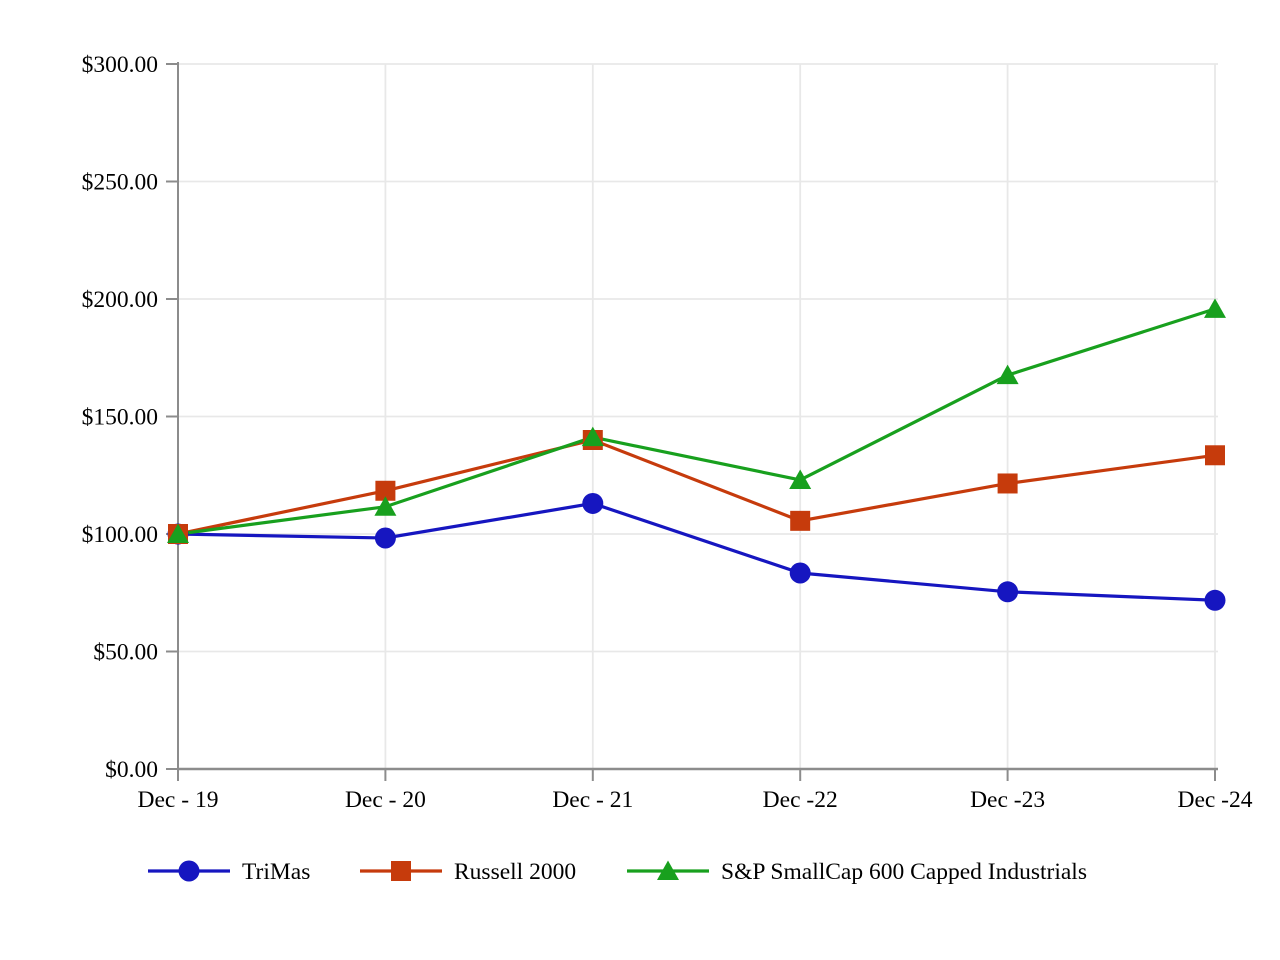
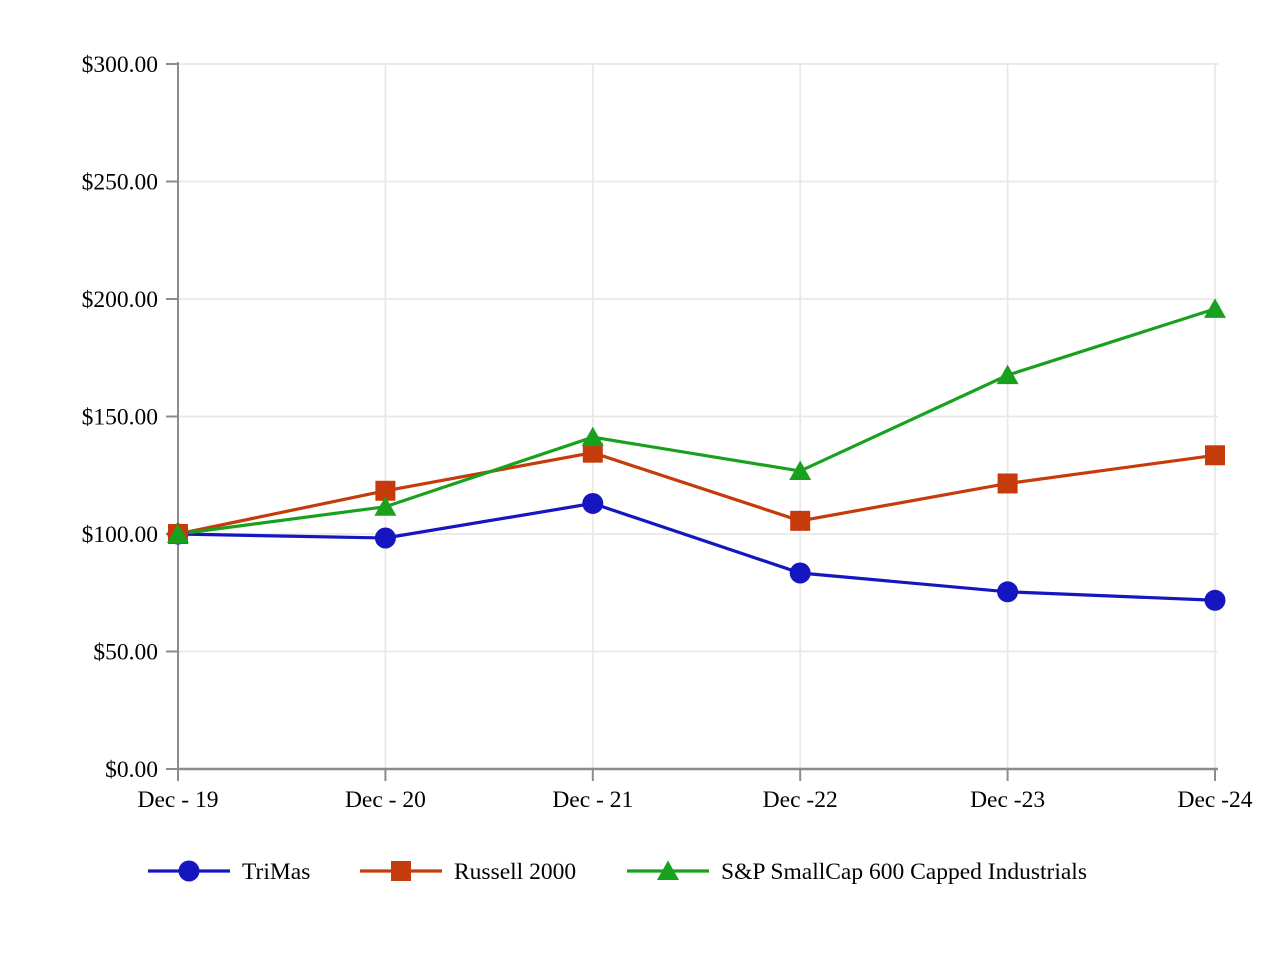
Russell 2000/Dec - 21: $140 -> $135
S&P SmallCap 600 Capped Industrials/Dec -22: $123 -> $127
